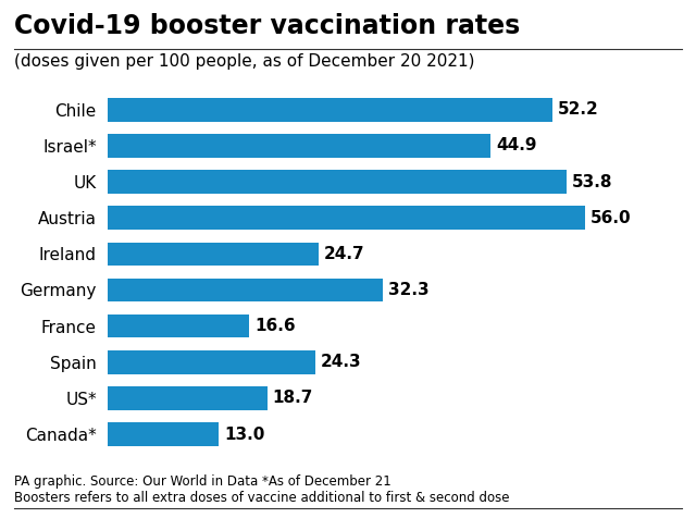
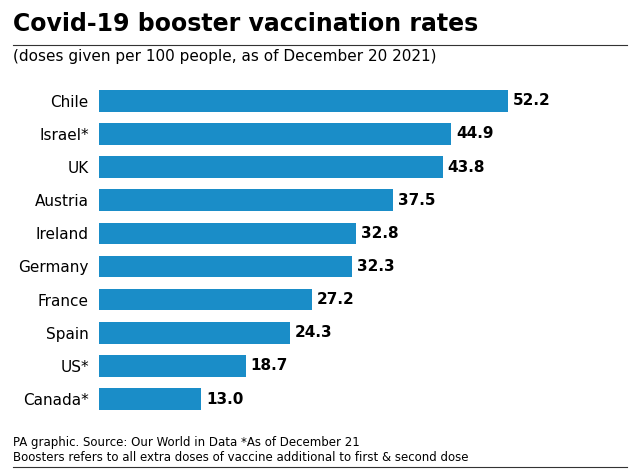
UK: 53.8 -> 43.8
Austria: 56.0 -> 37.5
Ireland: 24.7 -> 32.8
France: 16.6 -> 27.2
